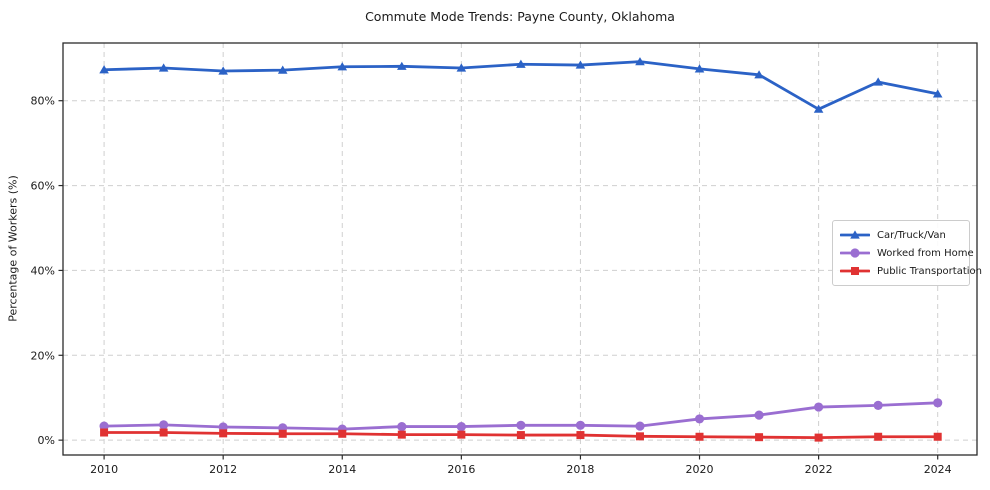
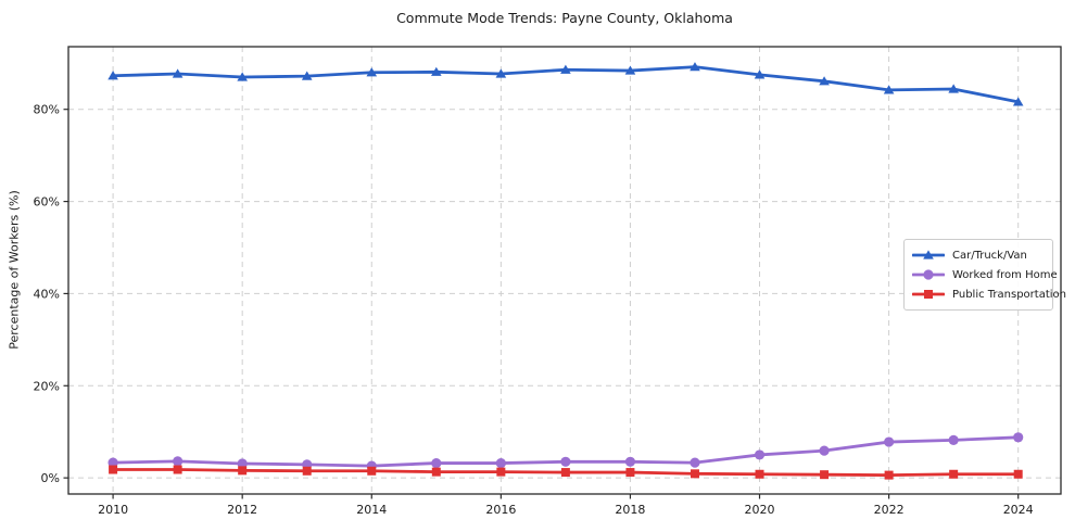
Car/Truck/Van/2022: 78% -> 84%
